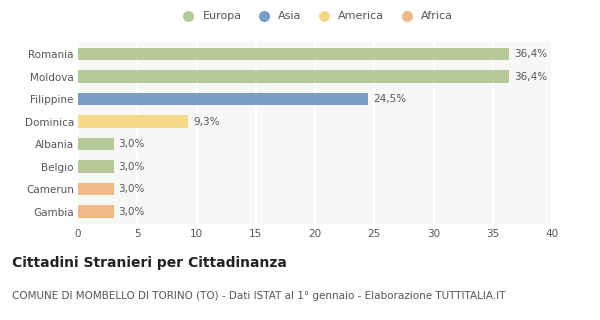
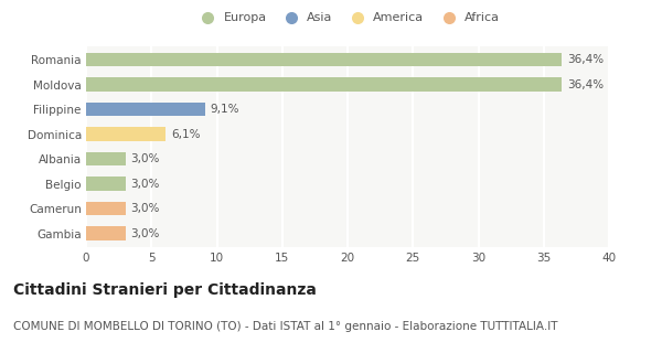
Filippine: 24,5% -> 9,1%
Dominica: 9,3% -> 6,1%
